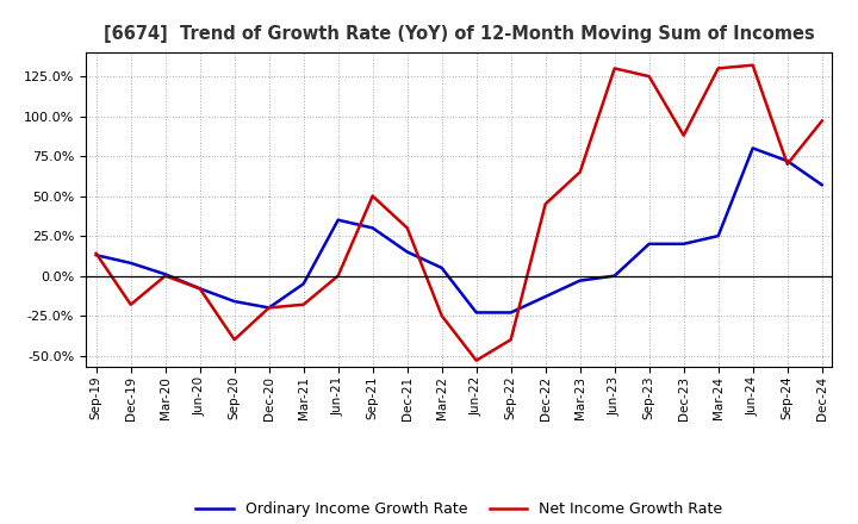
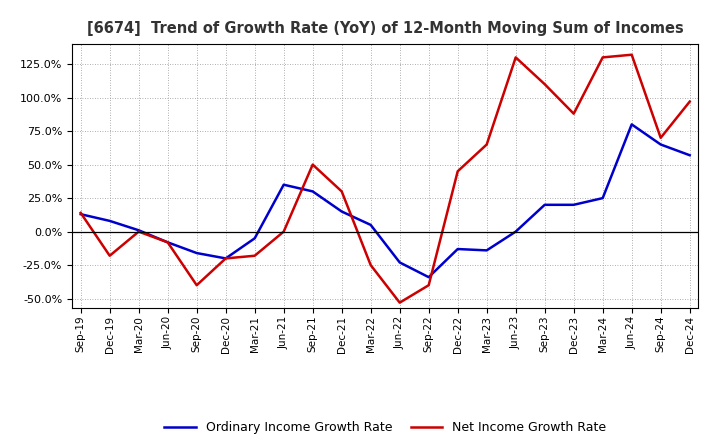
Ordinary Income Growth Rate/Sep-22: -23% -> -34%
Ordinary Income Growth Rate/Mar-23: -3% -> -14%
Net Income Growth Rate/Sep-23: 125% -> 110%
Ordinary Income Growth Rate/Sep-24: 72% -> 65%
